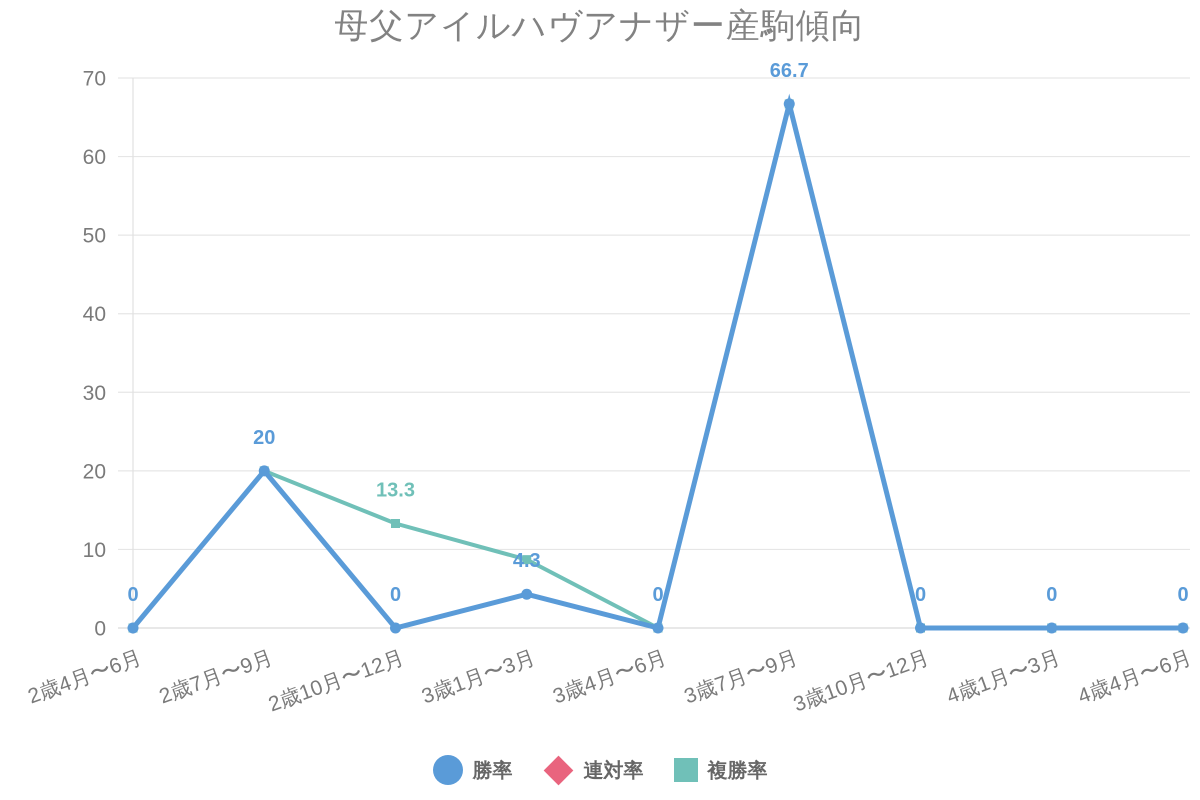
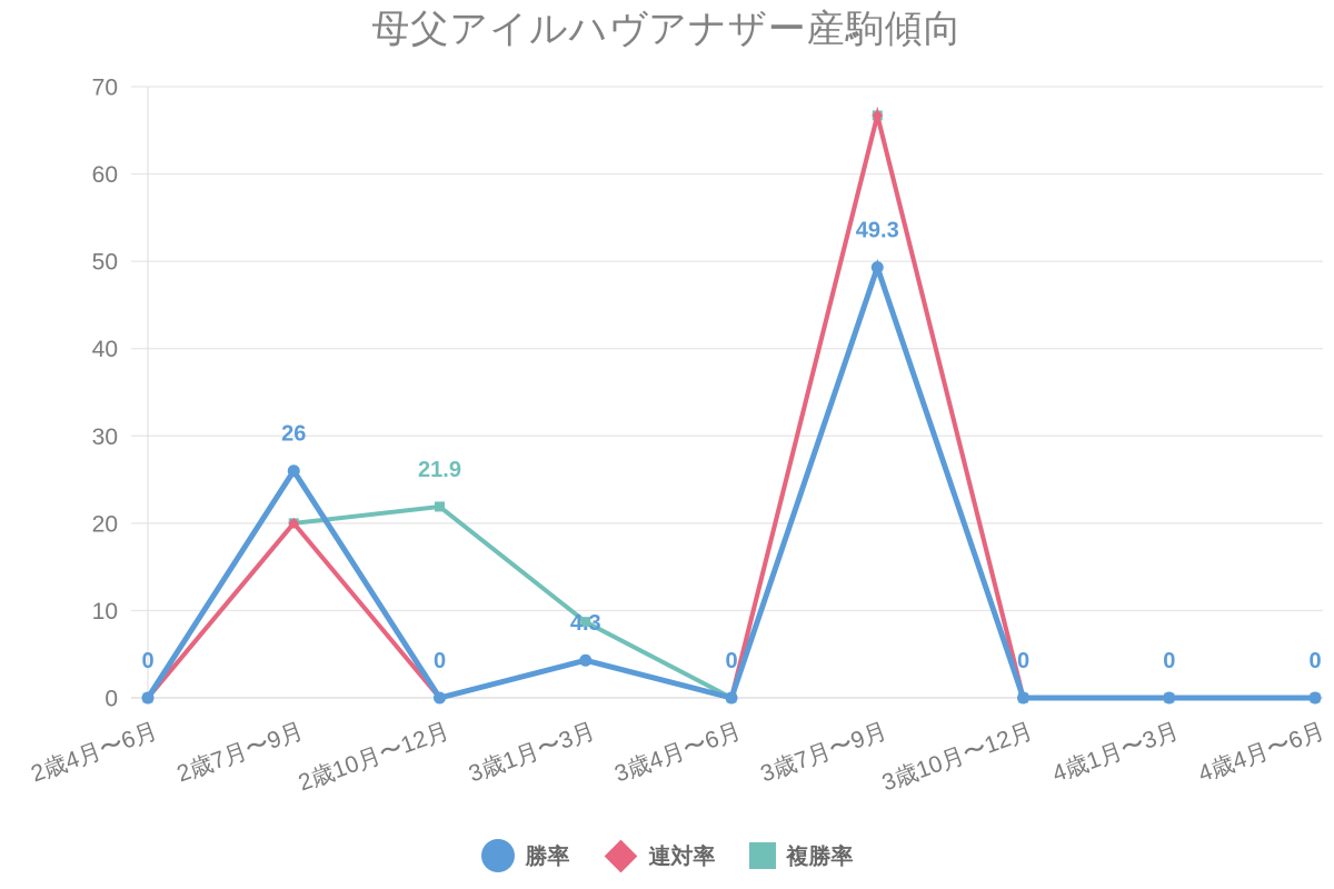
勝率/2歳7月〜9月: 20 -> 26
複勝率/2歳10月〜12月: 13.3 -> 21.9
勝率/3歳7月〜9月: 66.7 -> 49.3
